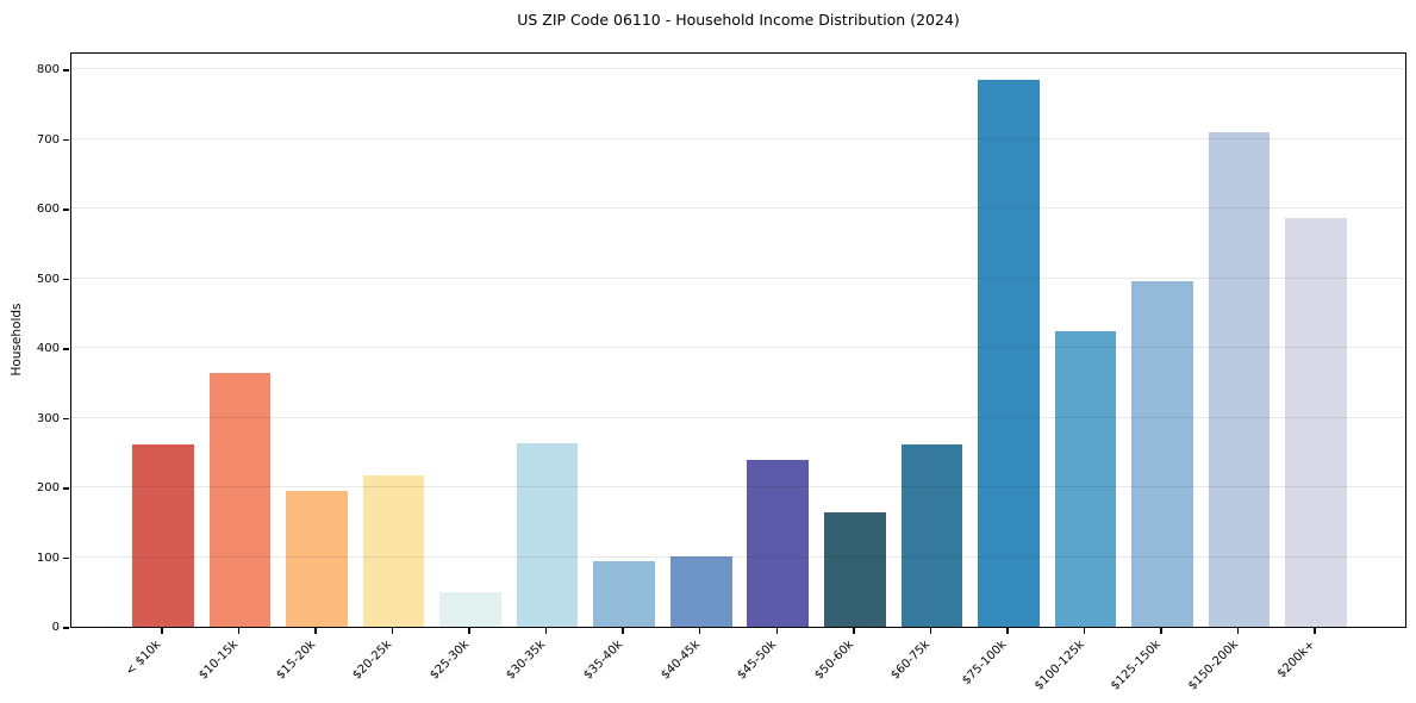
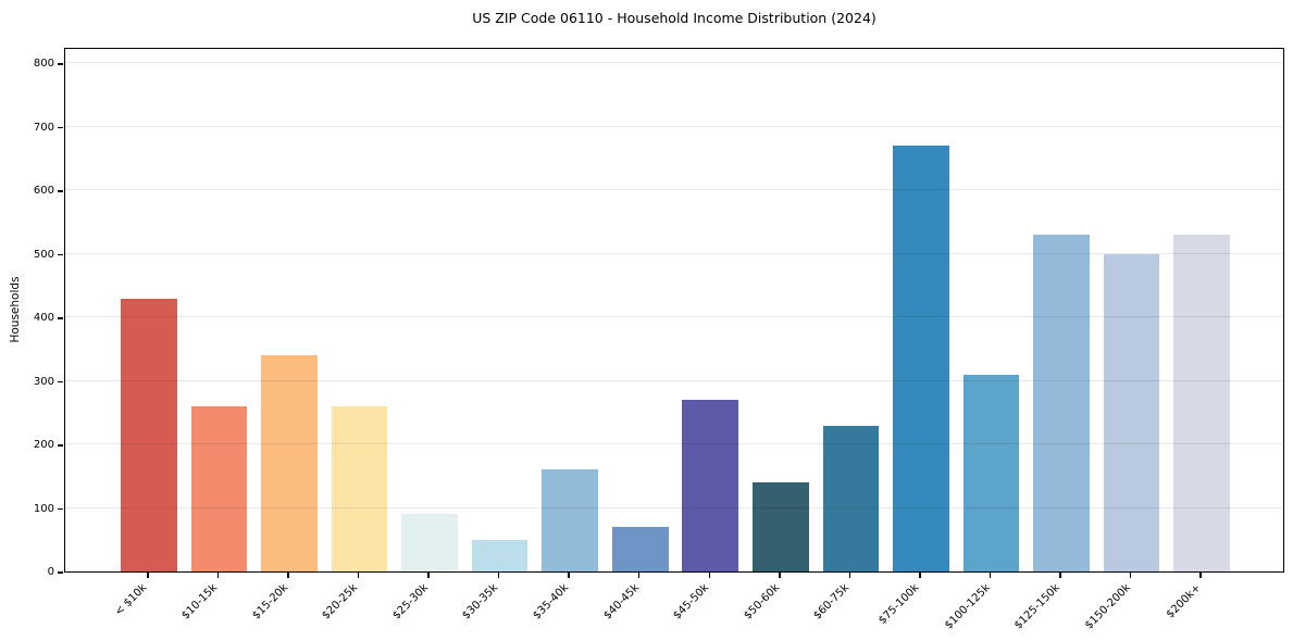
< $10k: 260 -> 430
$10-15k: 360 -> 260
$15-20k: 200 -> 340
$20-25k: 220 -> 260
$25-30k: 50 -> 90
$30-35k: 260 -> 50
$35-40k: 90 -> 160
$40-45k: 100 -> 70
$45-50k: 240 -> 270
$50-60k: 160 -> 140
$60-75k: 260 -> 230
$75-100k: 780 -> 670
$100-125k: 420 -> 310
$125-150k: 500 -> 530
$150-200k: 710 -> 500
$200k+: 590 -> 530
